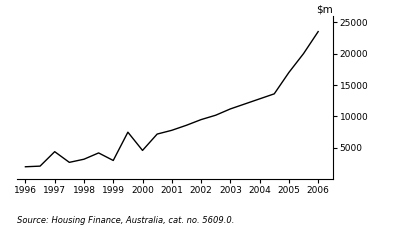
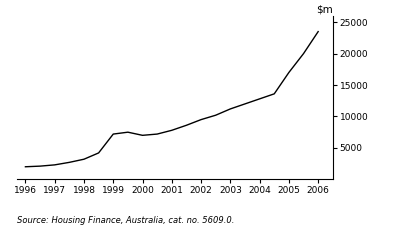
1997: 4400 -> 2300
1999: 3000 -> 7200
2000: 4600 -> 7000
